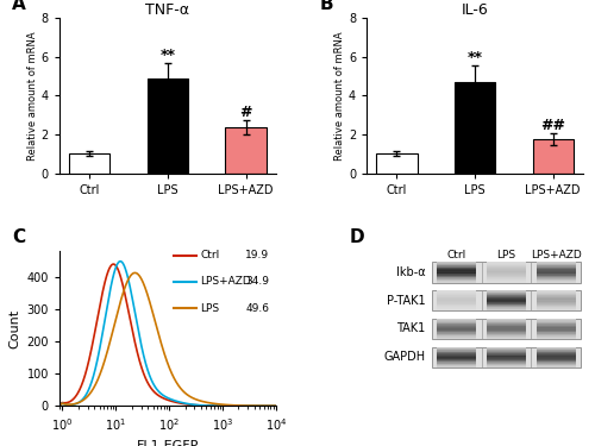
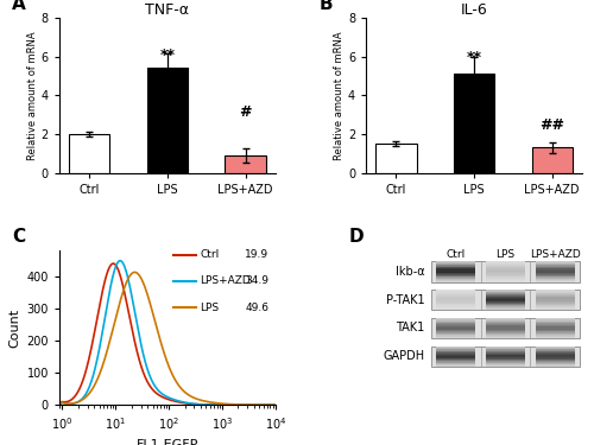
TNF-α/Ctrl: 1.0 -> 2.0
TNF-α/LPS: 4.9 -> 5.4
TNF-α/LPS+AZD: 2.4 -> 0.9
IL-6/Ctrl: 1.0 -> 1.5
IL-6/LPS: 4.7 -> 5.1
IL-6/LPS+AZD: 1.8 -> 1.3
